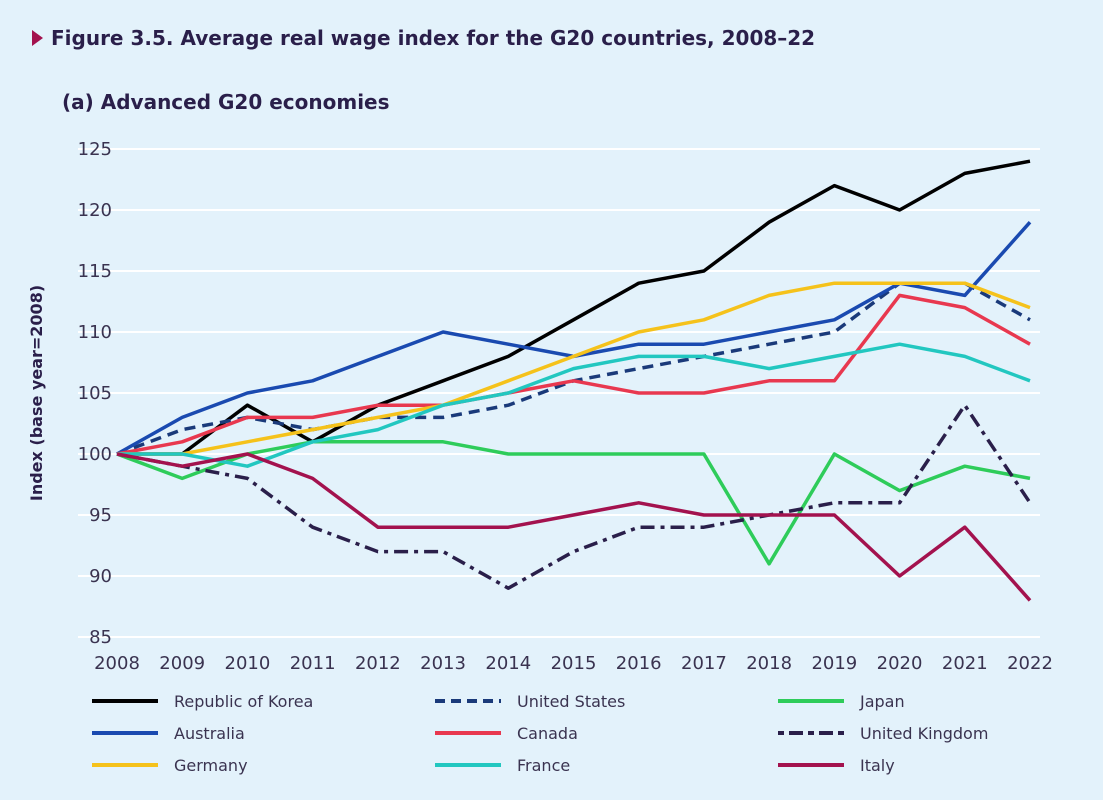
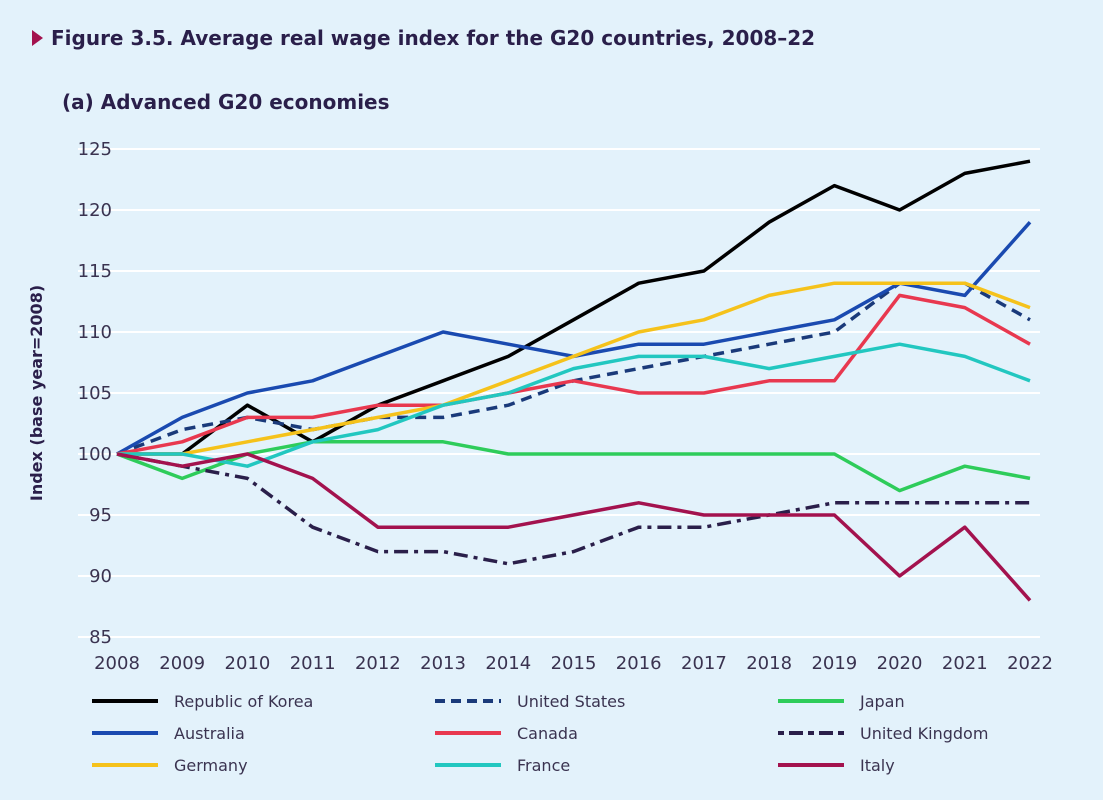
United Kingdom/2014: 89 -> 91
Japan/2018: 91 -> 100
United Kingdom/2021: 104 -> 96
